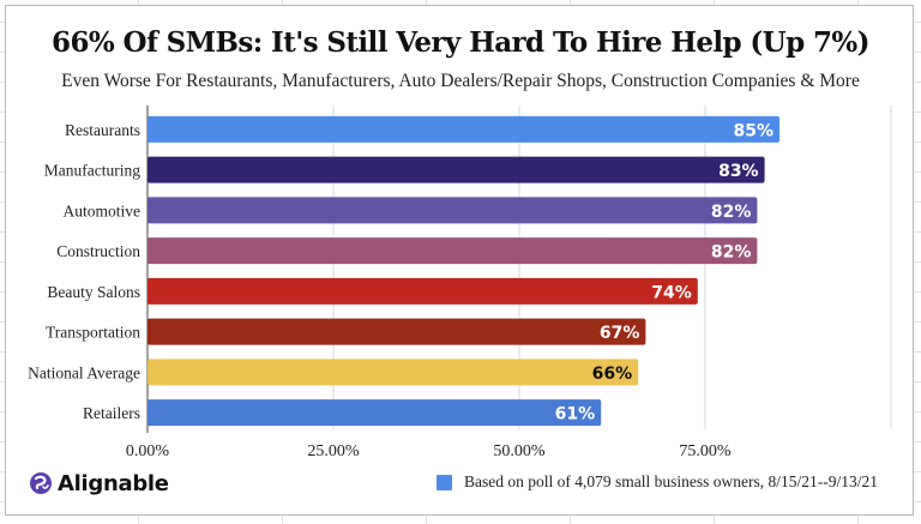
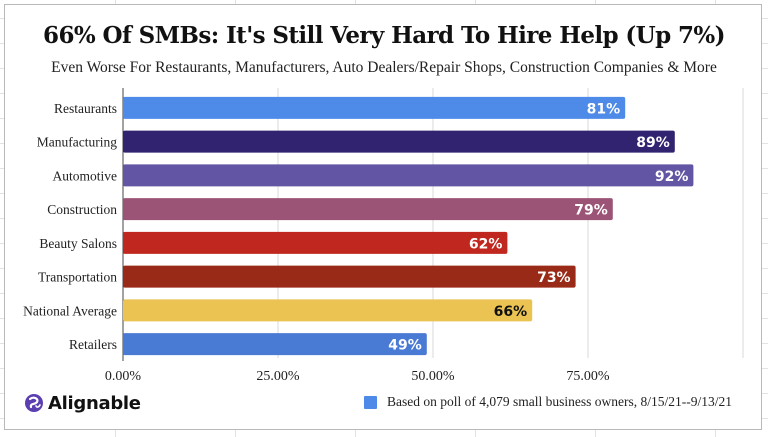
Restaurants: 85% -> 81%
Manufacturing: 83% -> 89%
Automotive: 82% -> 92%
Construction: 82% -> 79%
Beauty Salons: 74% -> 62%
Transportation: 67% -> 73%
Retailers: 61% -> 49%
